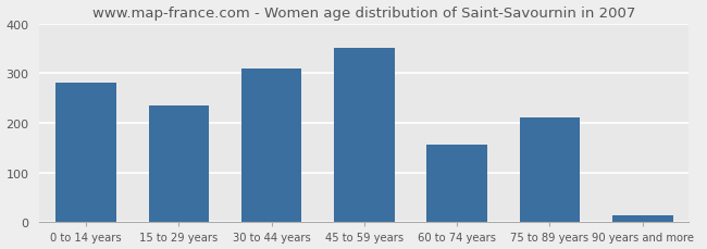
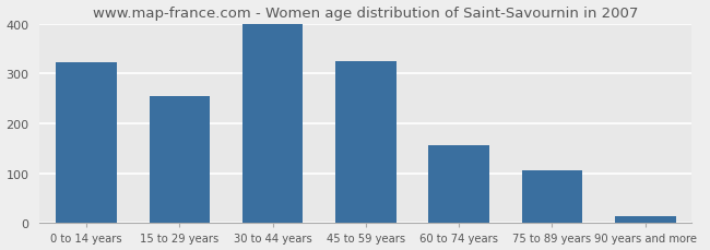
0 to 14 years: 280 -> 322
15 to 29 years: 235 -> 254
30 to 44 years: 310 -> 400
45 to 59 years: 350 -> 325
75 to 89 years: 210 -> 105
